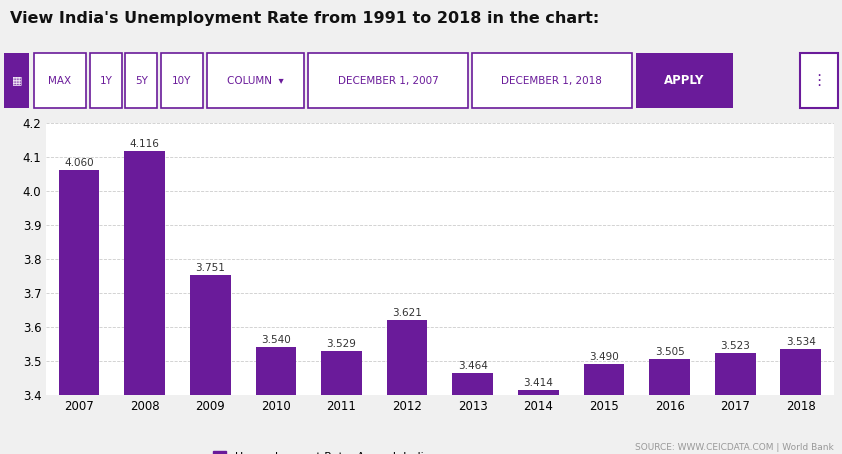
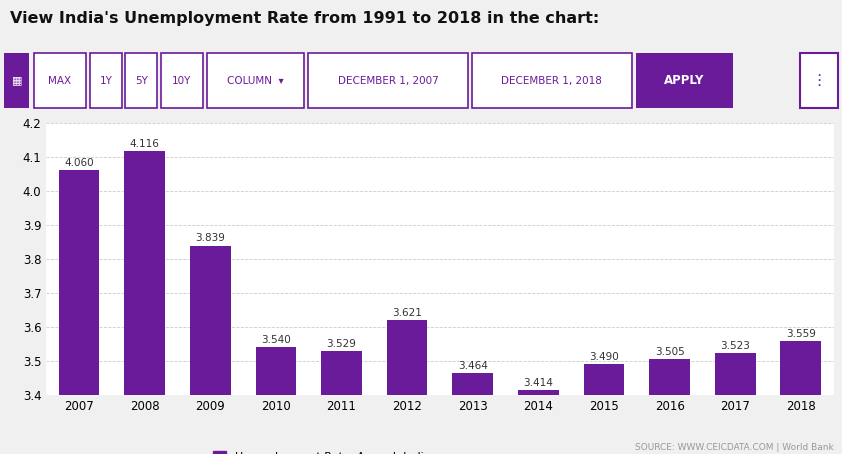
2009: 3.751 -> 3.839
2018: 3.534 -> 3.559
